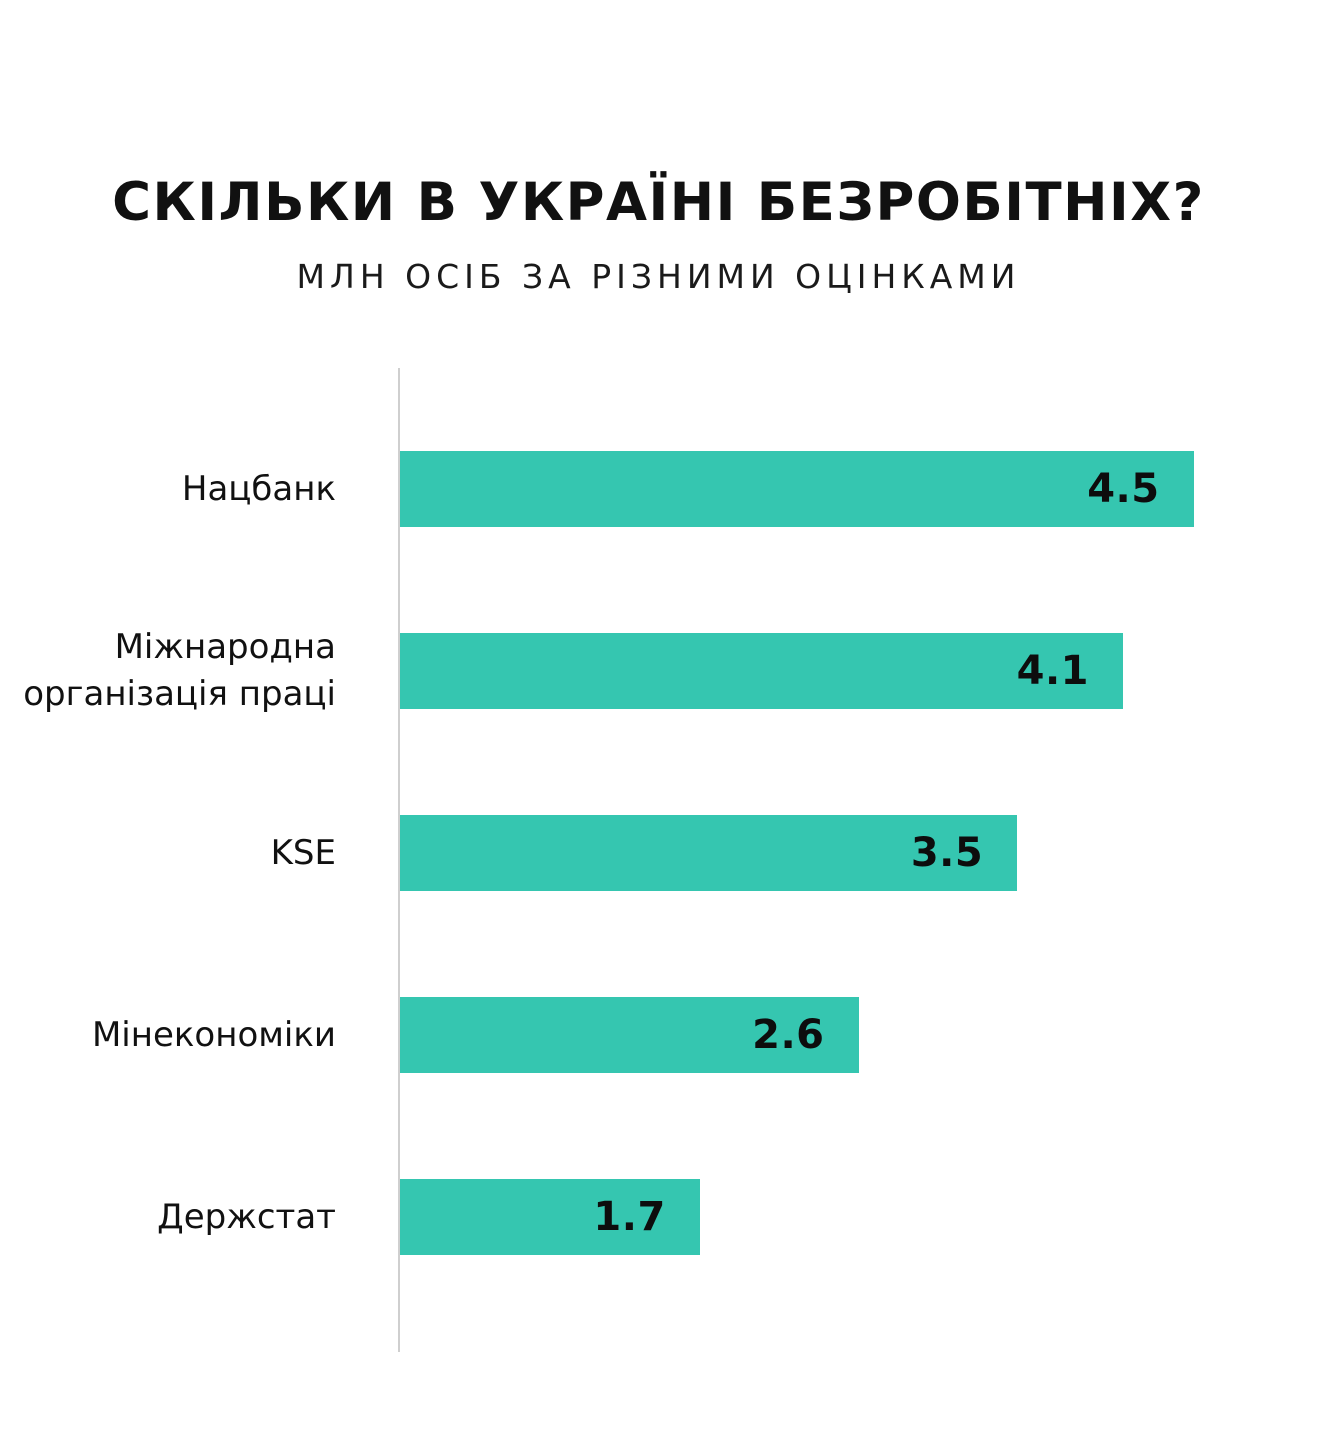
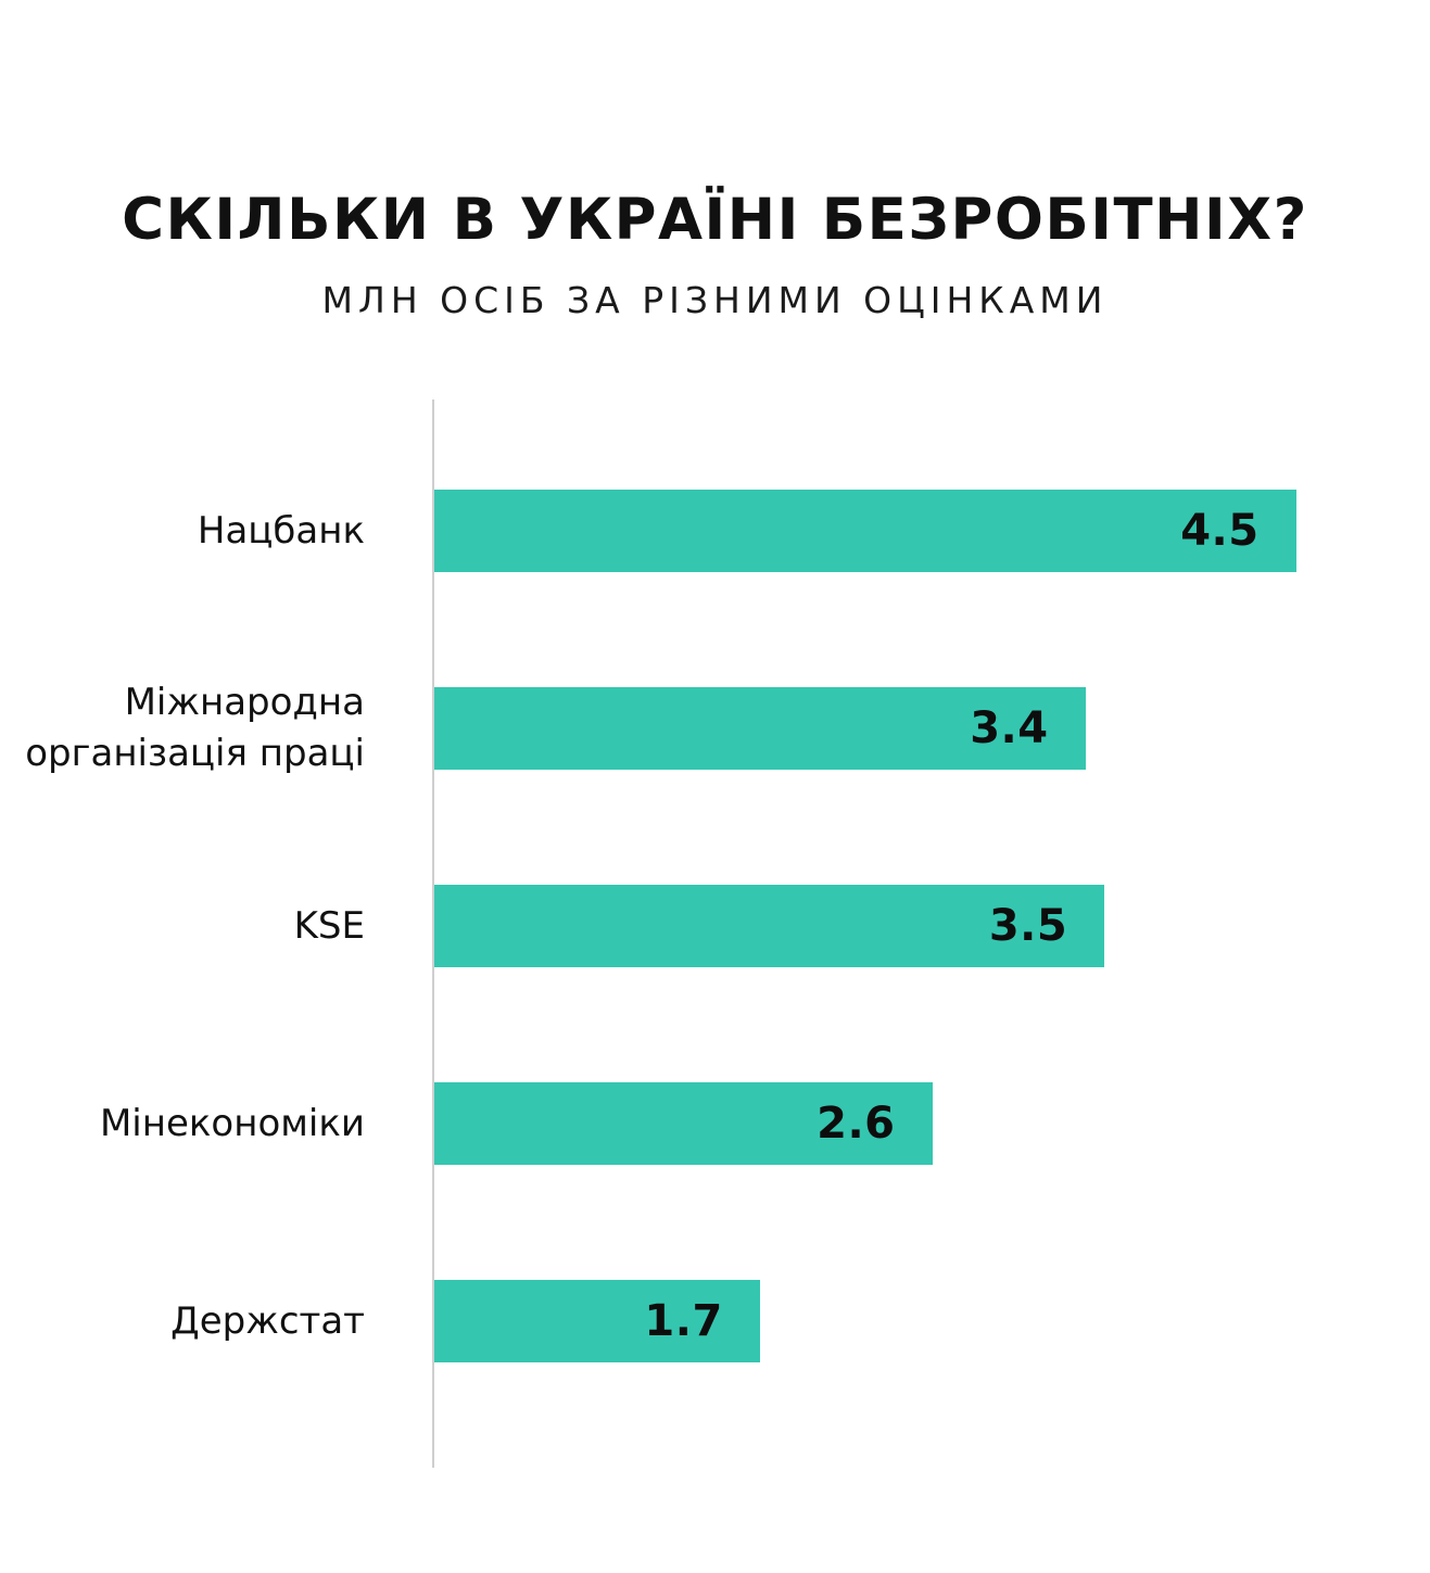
Міжнародна організація праці: 4.1 -> 3.4
